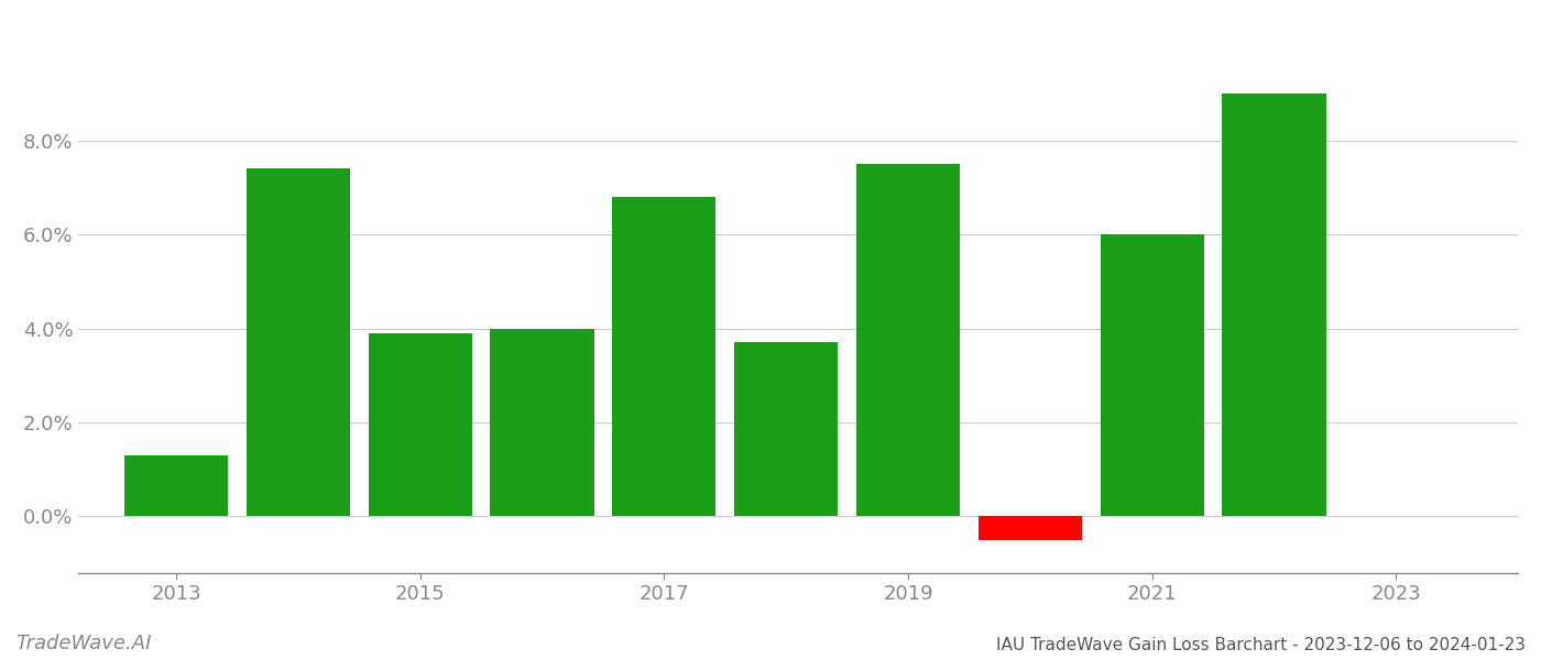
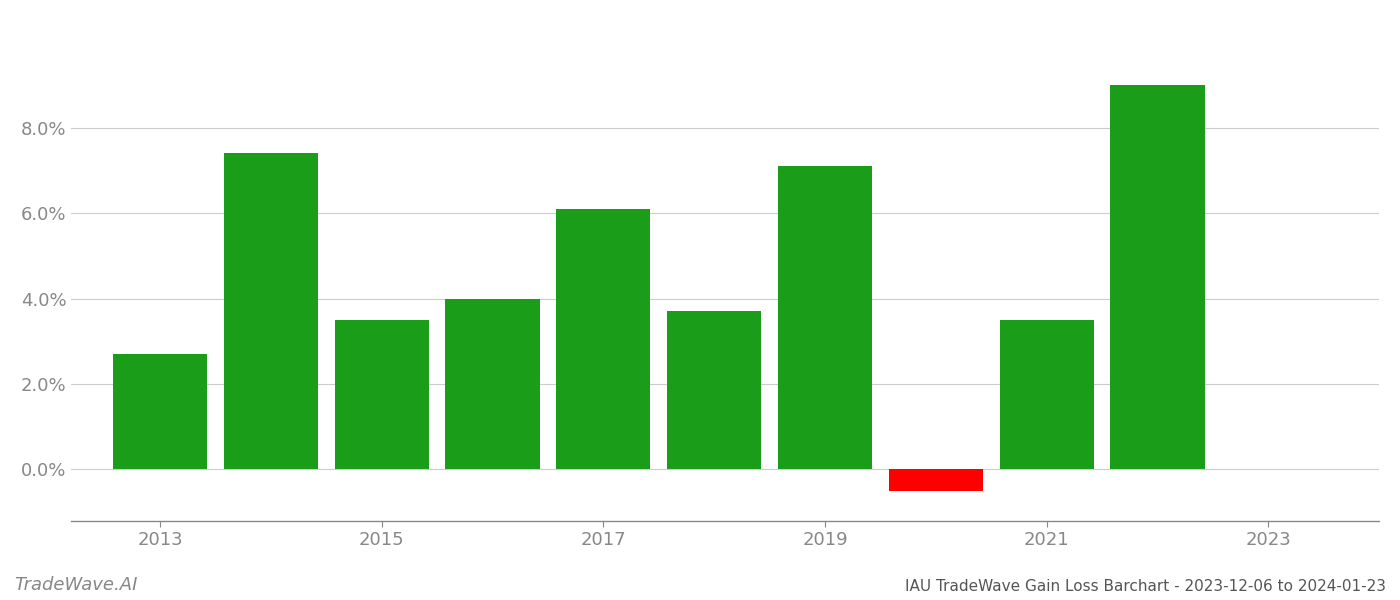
2013: 1.3% -> 2.7%
2015: 3.9% -> 3.5%
2017: 6.8% -> 6.1%
2019: 7.5% -> 7.1%
2021: 6.0% -> 3.5%
